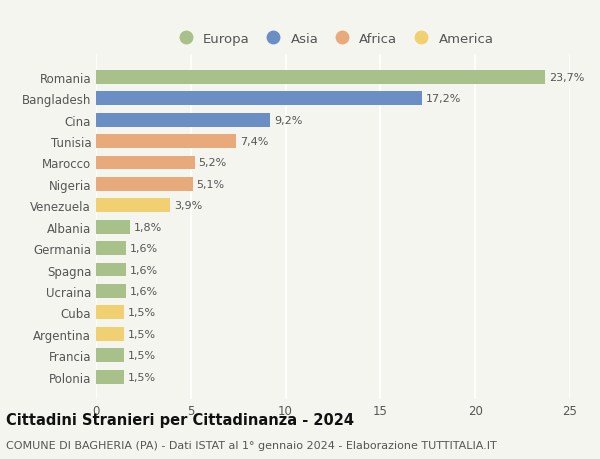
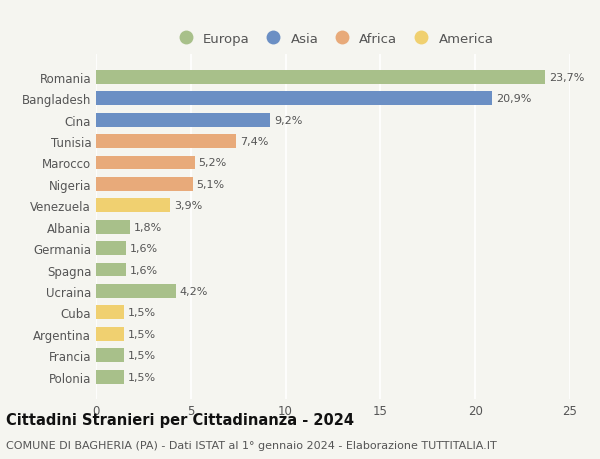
Bangladesh: 17,2% -> 20,9%
Ucraina: 1,6% -> 4,2%
